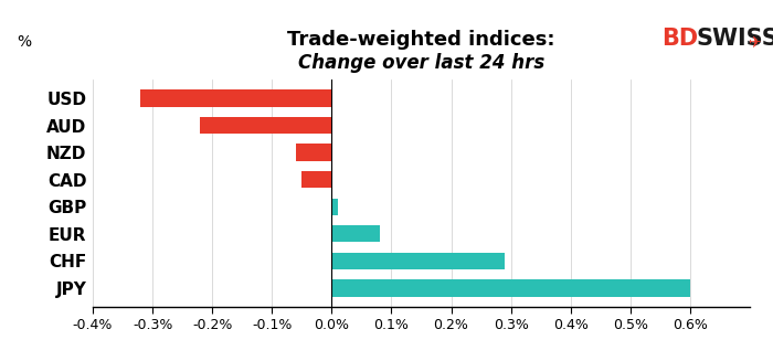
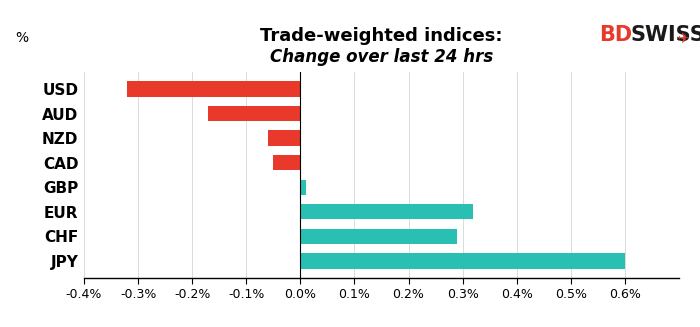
AUD: -0.22% -> -0.17%
EUR: 0.08% -> 0.32%
